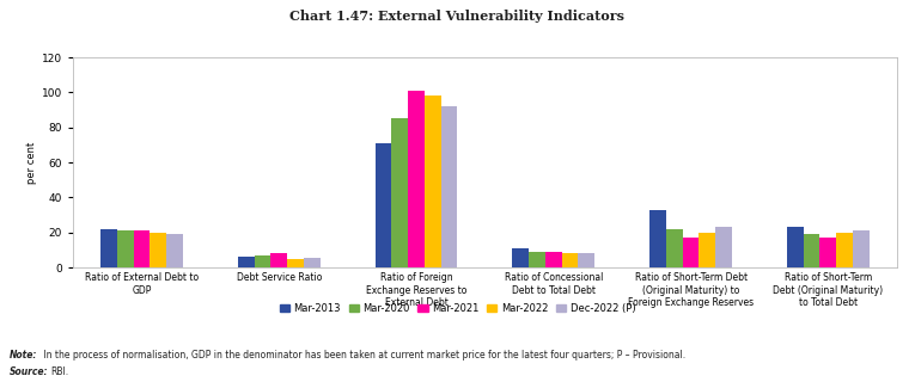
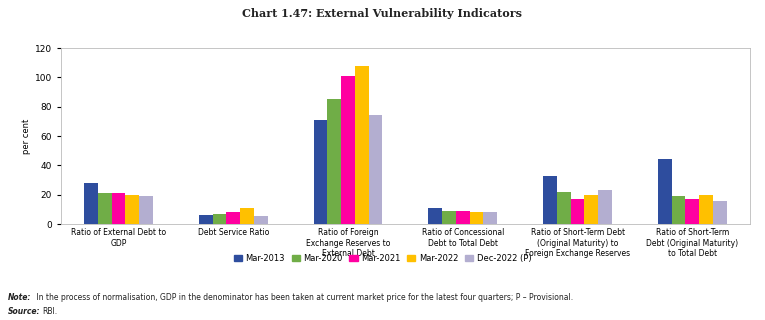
Mar-2013/Ratio of External Debt to GDP: 22 -> 28
Mar-2022/Debt Service Ratio: 5 -> 11
Mar-2022/Ratio of Foreign Exchange Reserves to External Debt: 98 -> 108
Dec-2022 (P)/Ratio of Foreign Exchange Reserves to External Debt: 92 -> 74
Mar-2013/Ratio of Short-Term Debt (Original Maturity) to Total Debt: 23 -> 44
Dec-2022 (P)/Ratio of Short-Term Debt (Original Maturity) to Total Debt: 21 -> 16
